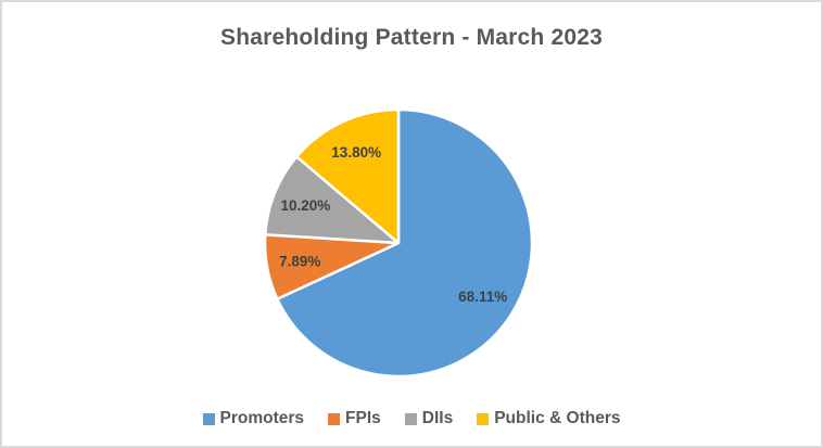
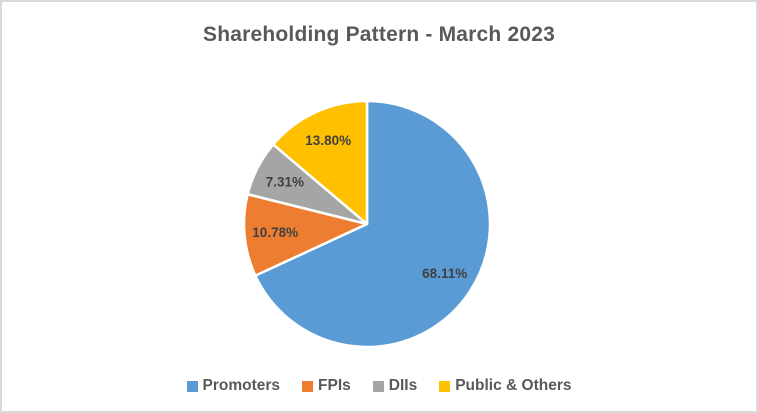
FPIs: 7.89% -> 10.78%
DIIs: 10.20% -> 7.31%
